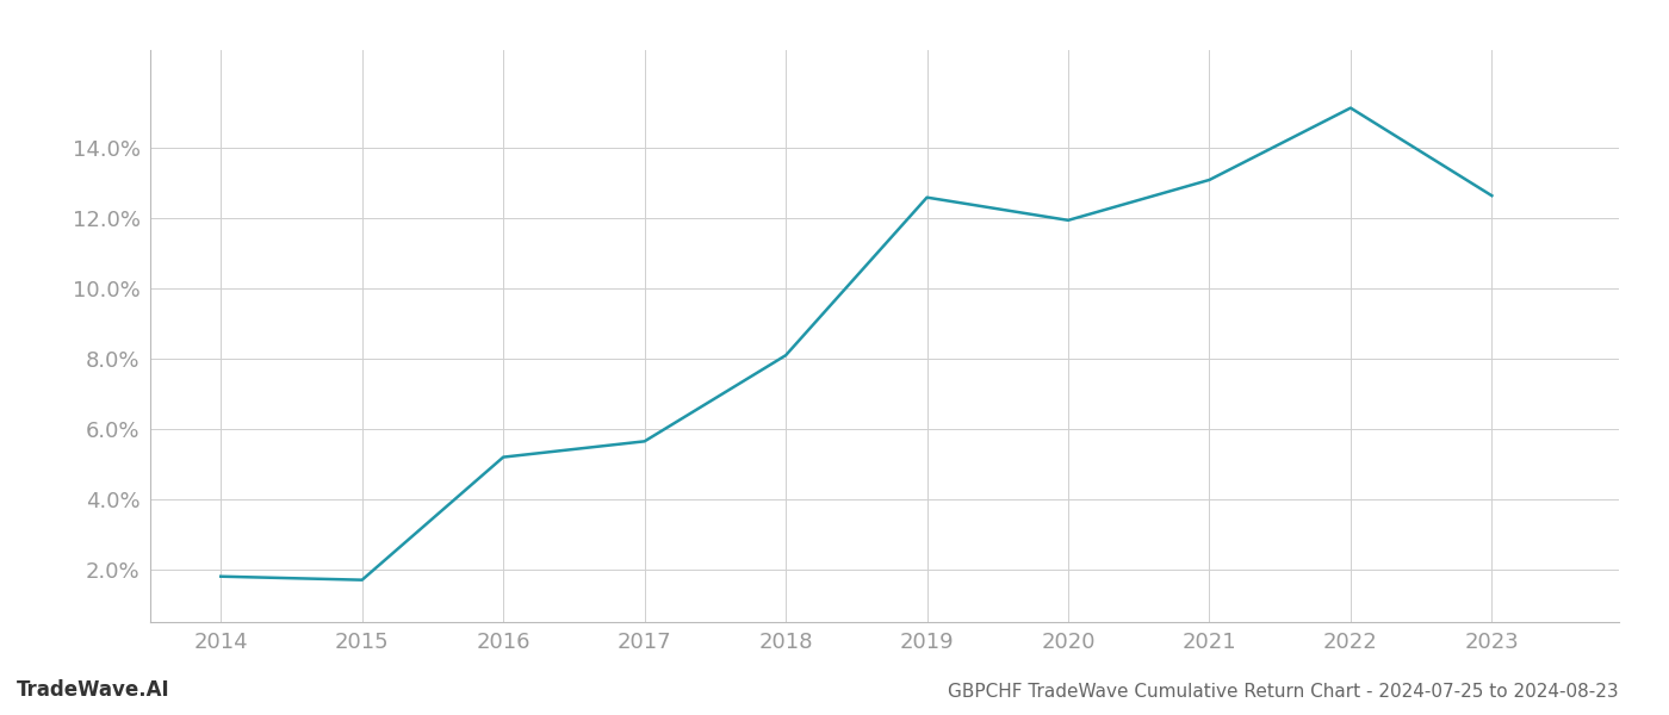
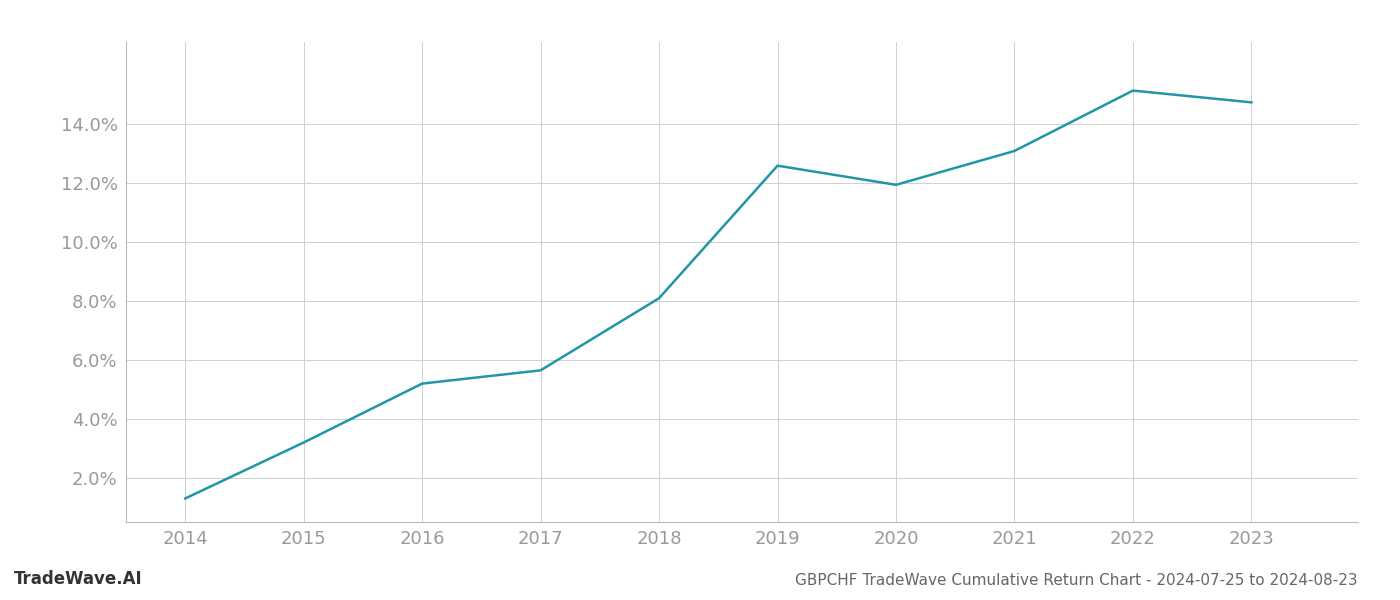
2014: 1.80% -> 1.30%
2015: 1.70% -> 3.20%
2023: 12.65% -> 14.75%
